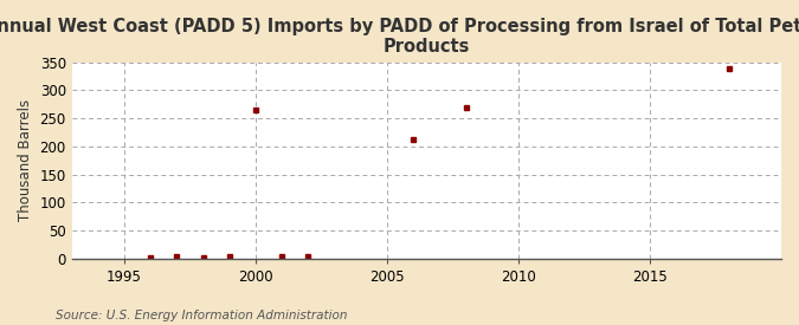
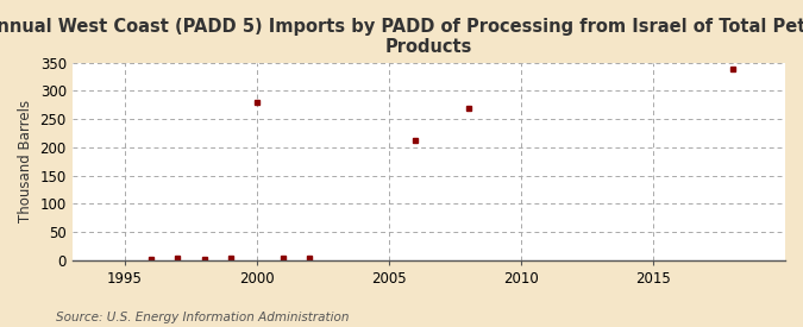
2000: 265 -> 280
